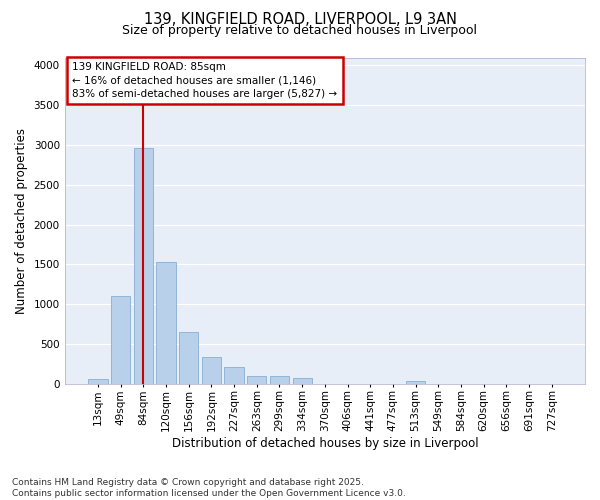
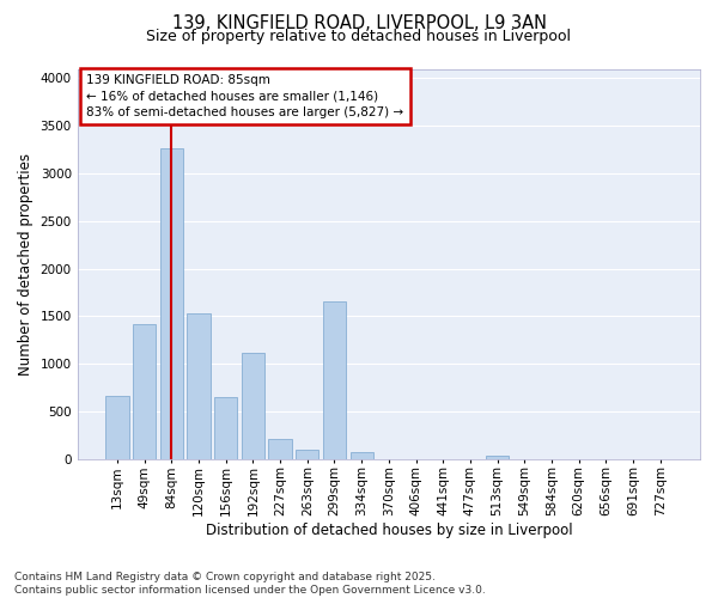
13sqm: 60 -> 660
49sqm: 1100 -> 1420
84sqm: 2960 -> 3260
192sqm: 340 -> 1120
299sqm: 100 -> 1660
